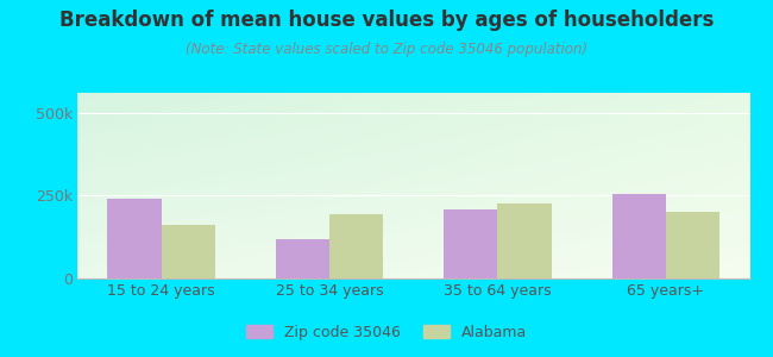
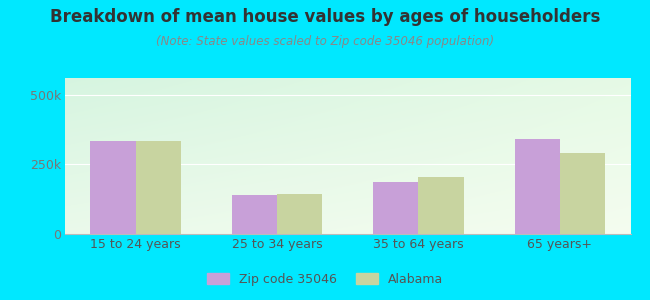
Zip code 35046/15 to 24 years: 240k -> 335k
Alabama/15 to 24 years: 160k -> 335k
Zip code 35046/25 to 34 years: 120k -> 140k
Alabama/25 to 34 years: 195k -> 145k
Zip code 35046/35 to 64 years: 210k -> 185k
Alabama/35 to 64 years: 225k -> 205k
Zip code 35046/65 years+: 255k -> 340k
Alabama/65 years+: 200k -> 290k
